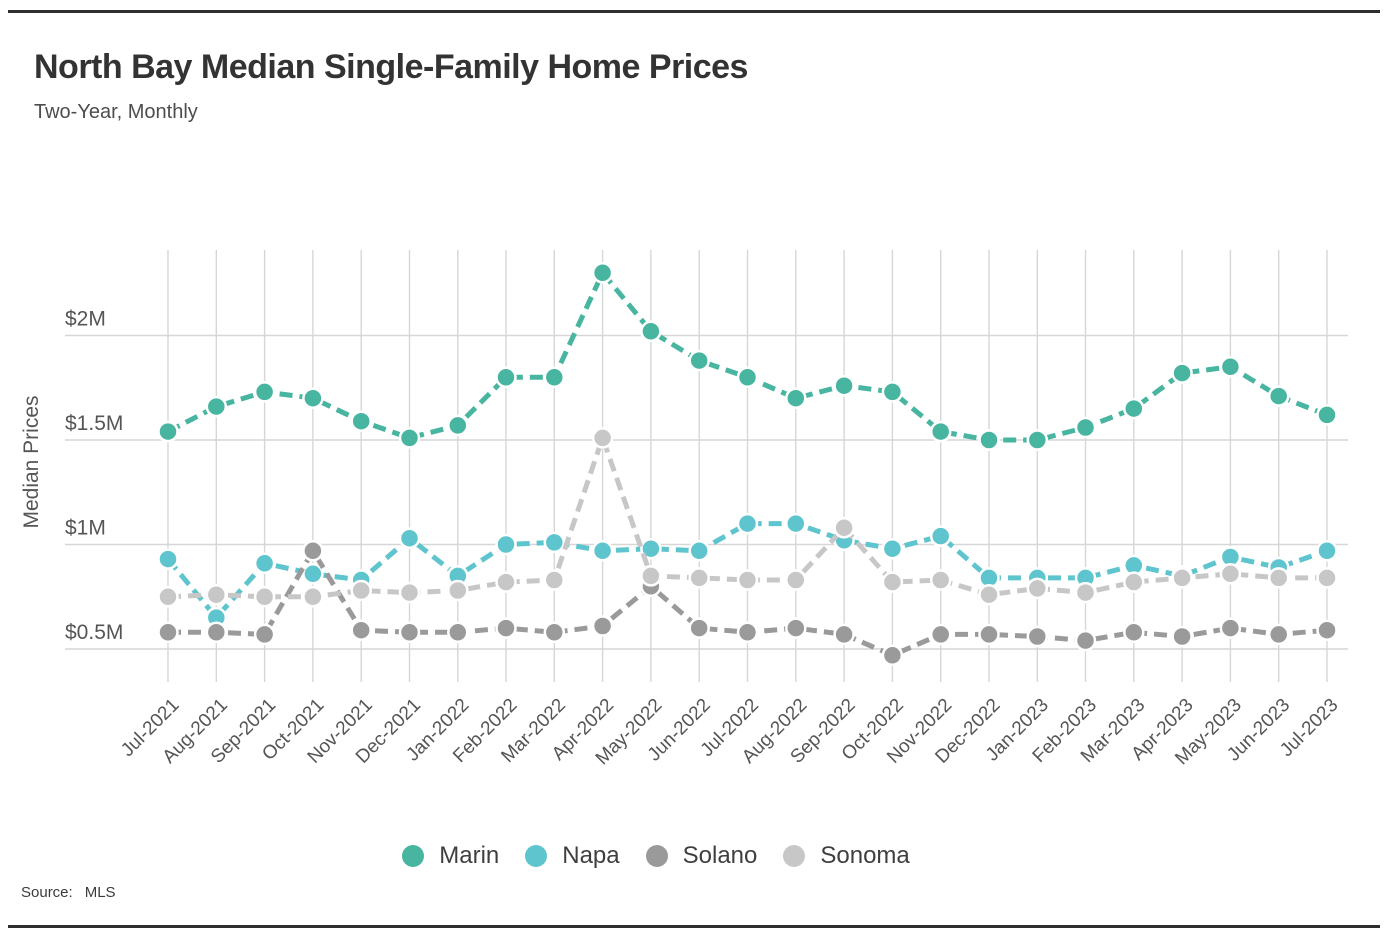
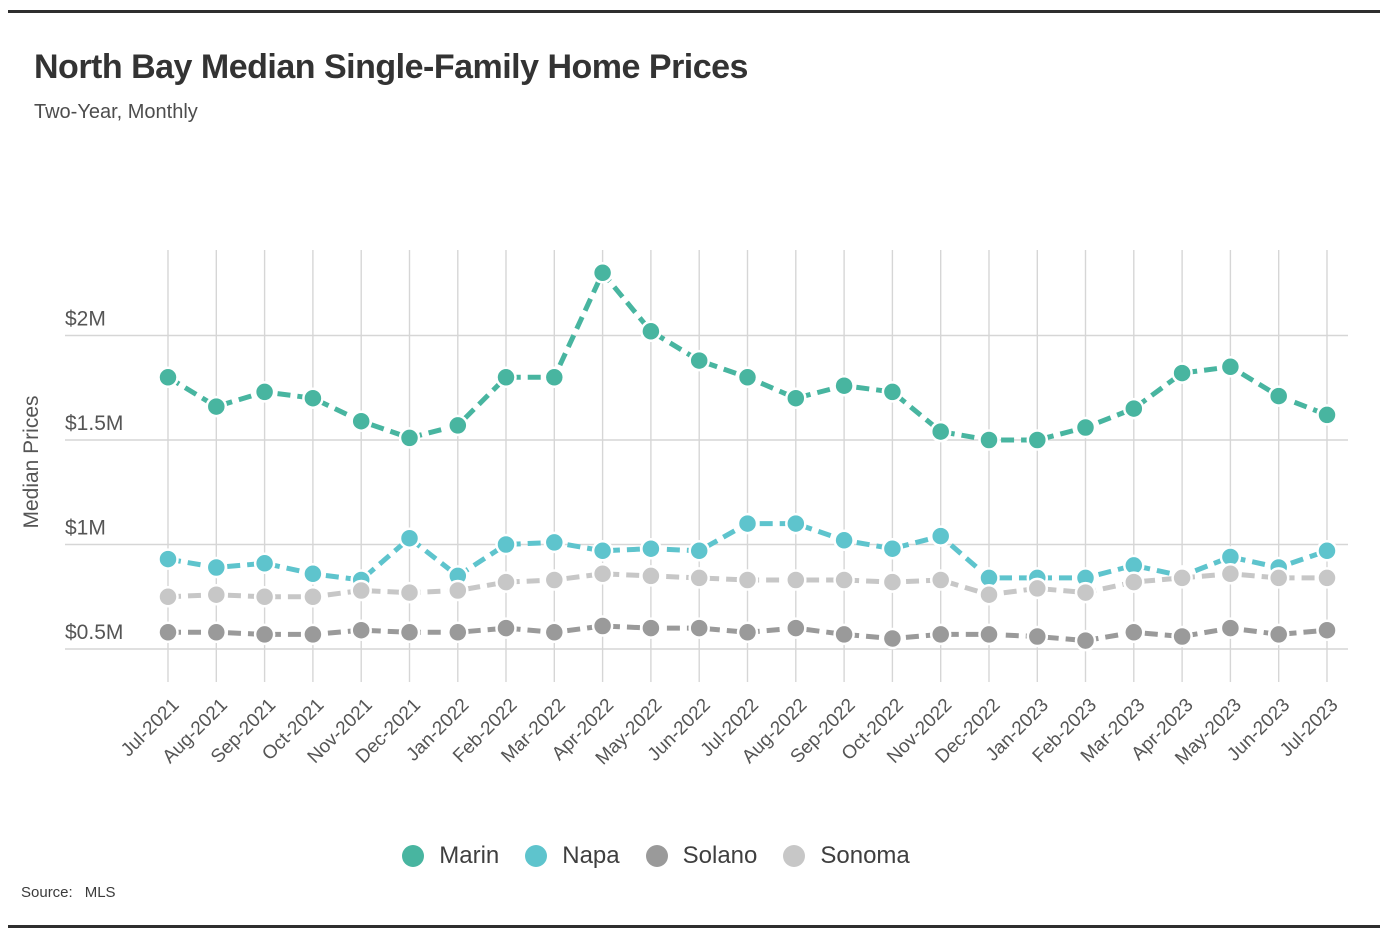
Marin/Jul-2021: $1.54M -> $1.80M
Napa/Aug-2021: $0.65M -> $0.89M
Solano/Oct-2021: $0.97M -> $0.57M
Sonoma/Apr-2022: $1.51M -> $0.86M
Solano/May-2022: $0.80M -> $0.60M
Sonoma/Sep-2022: $1.08M -> $0.83M
Solano/Oct-2022: $0.47M -> $0.55M
